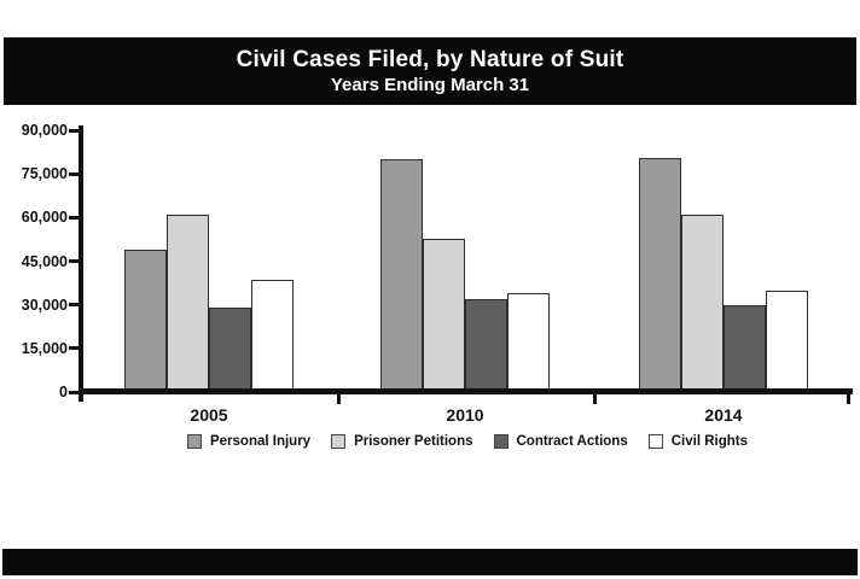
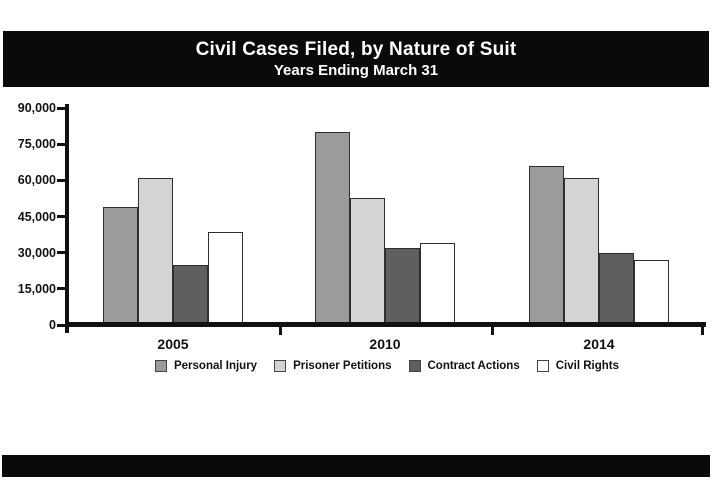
Contract Actions/2005: 29000 -> 25000
Personal Injury/2014: 80000 -> 66000
Civil Rights/2014: 35000 -> 27000
